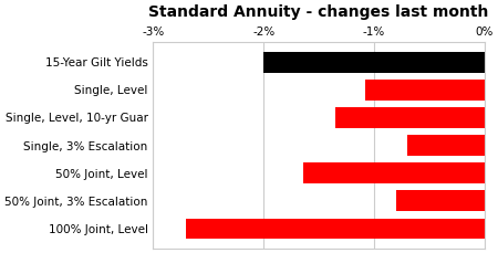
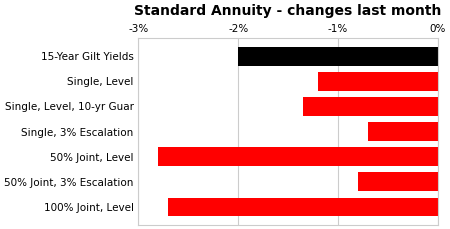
Single, Level: -1.08% -> -1.20%
50% Joint, Level: -1.64% -> -2.80%
